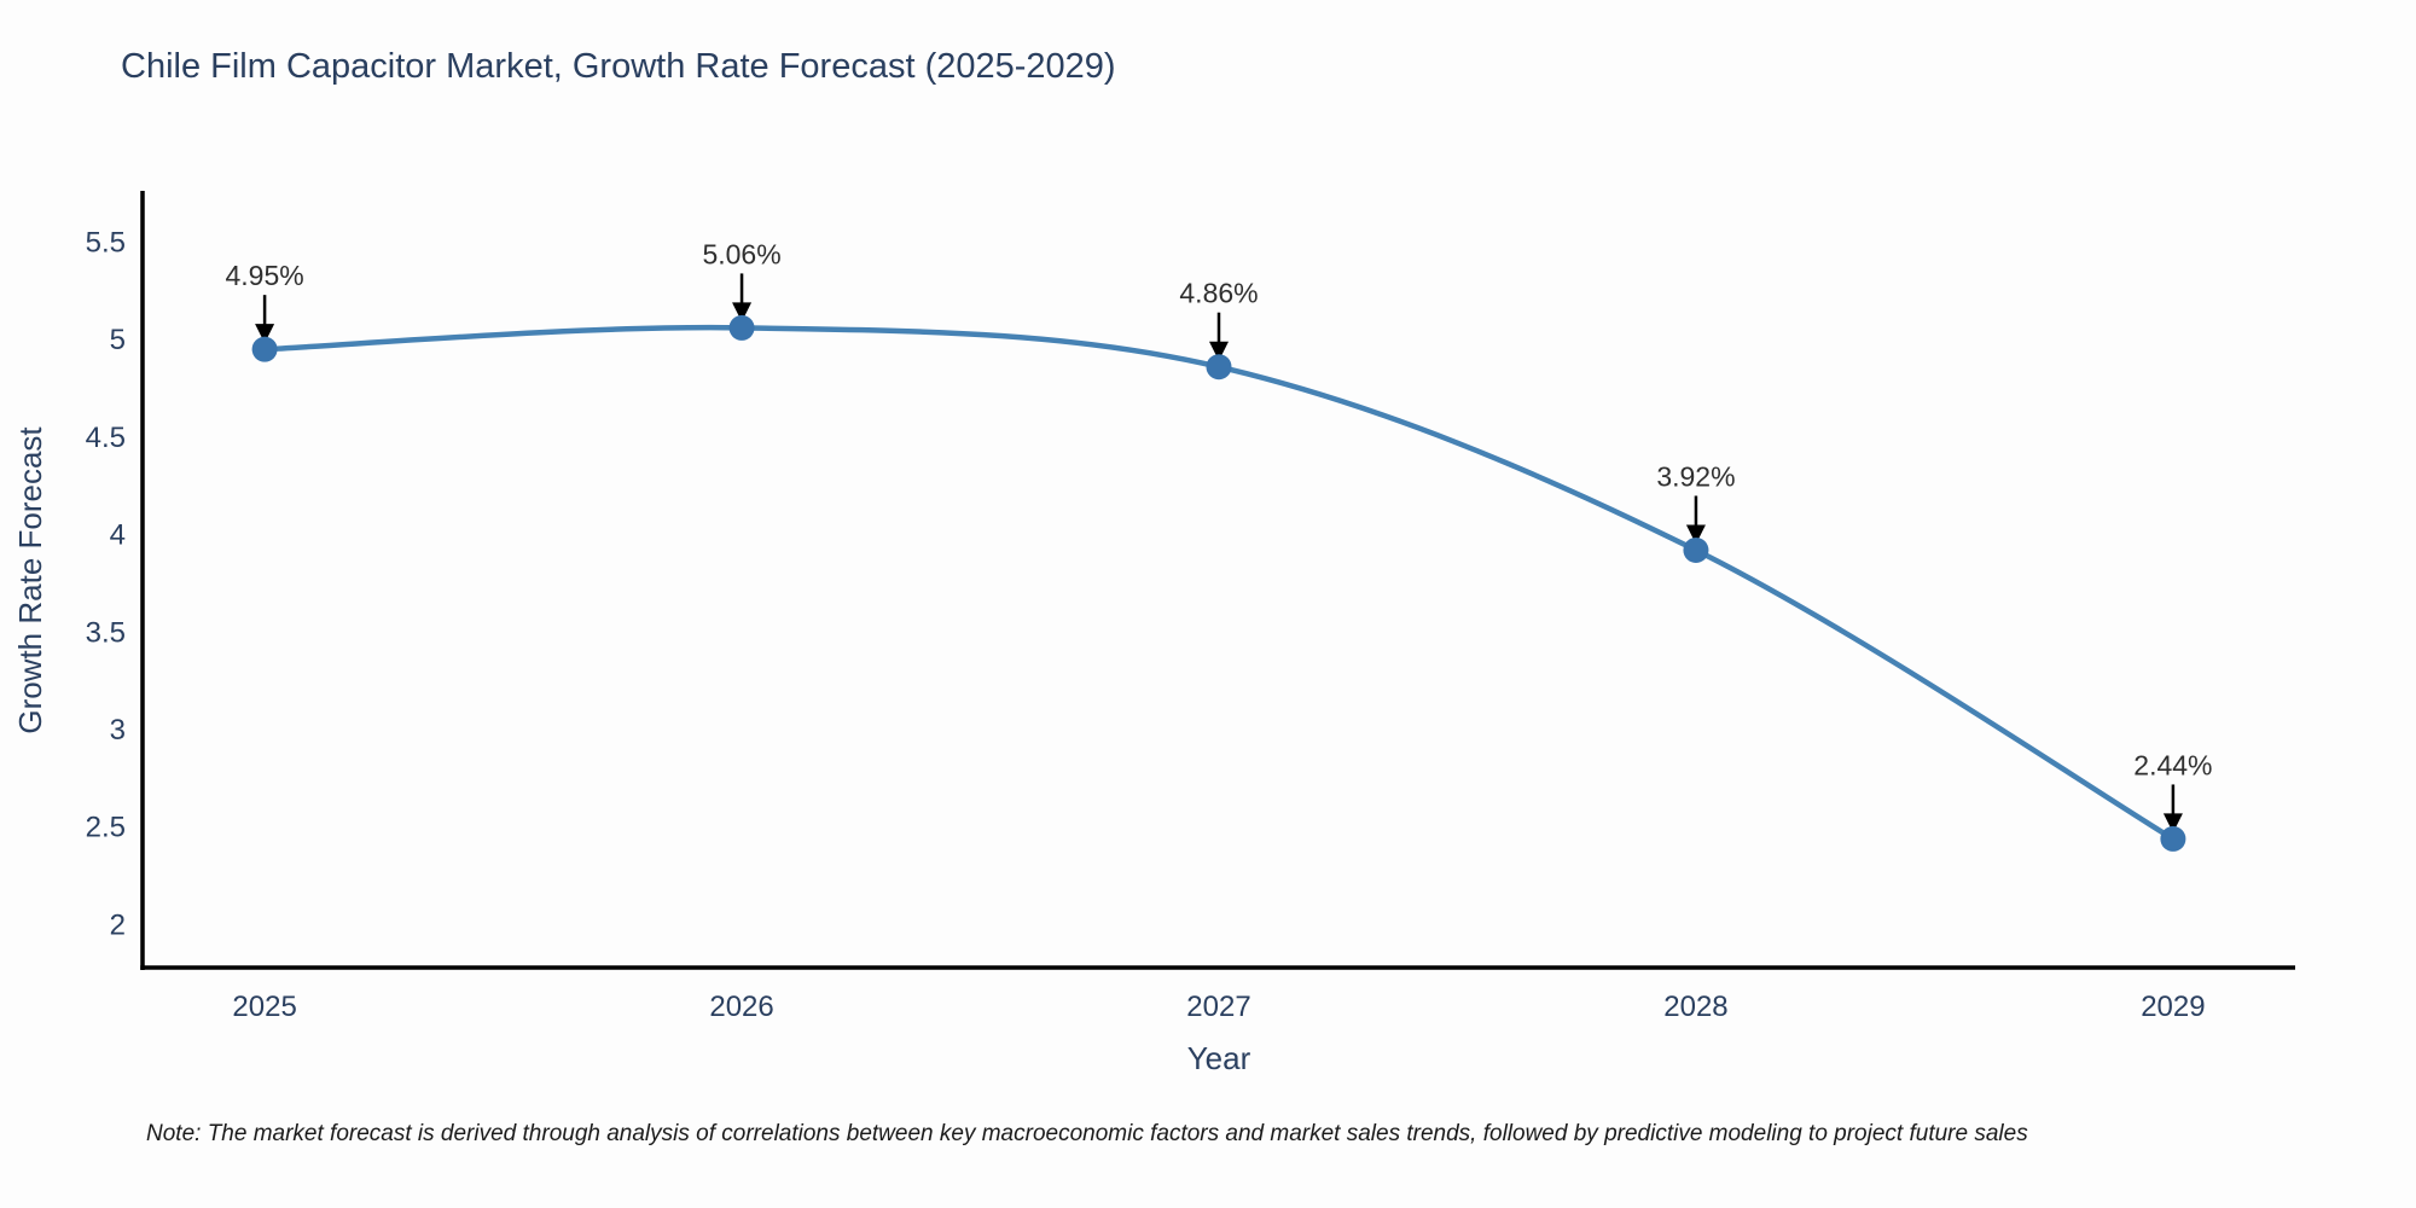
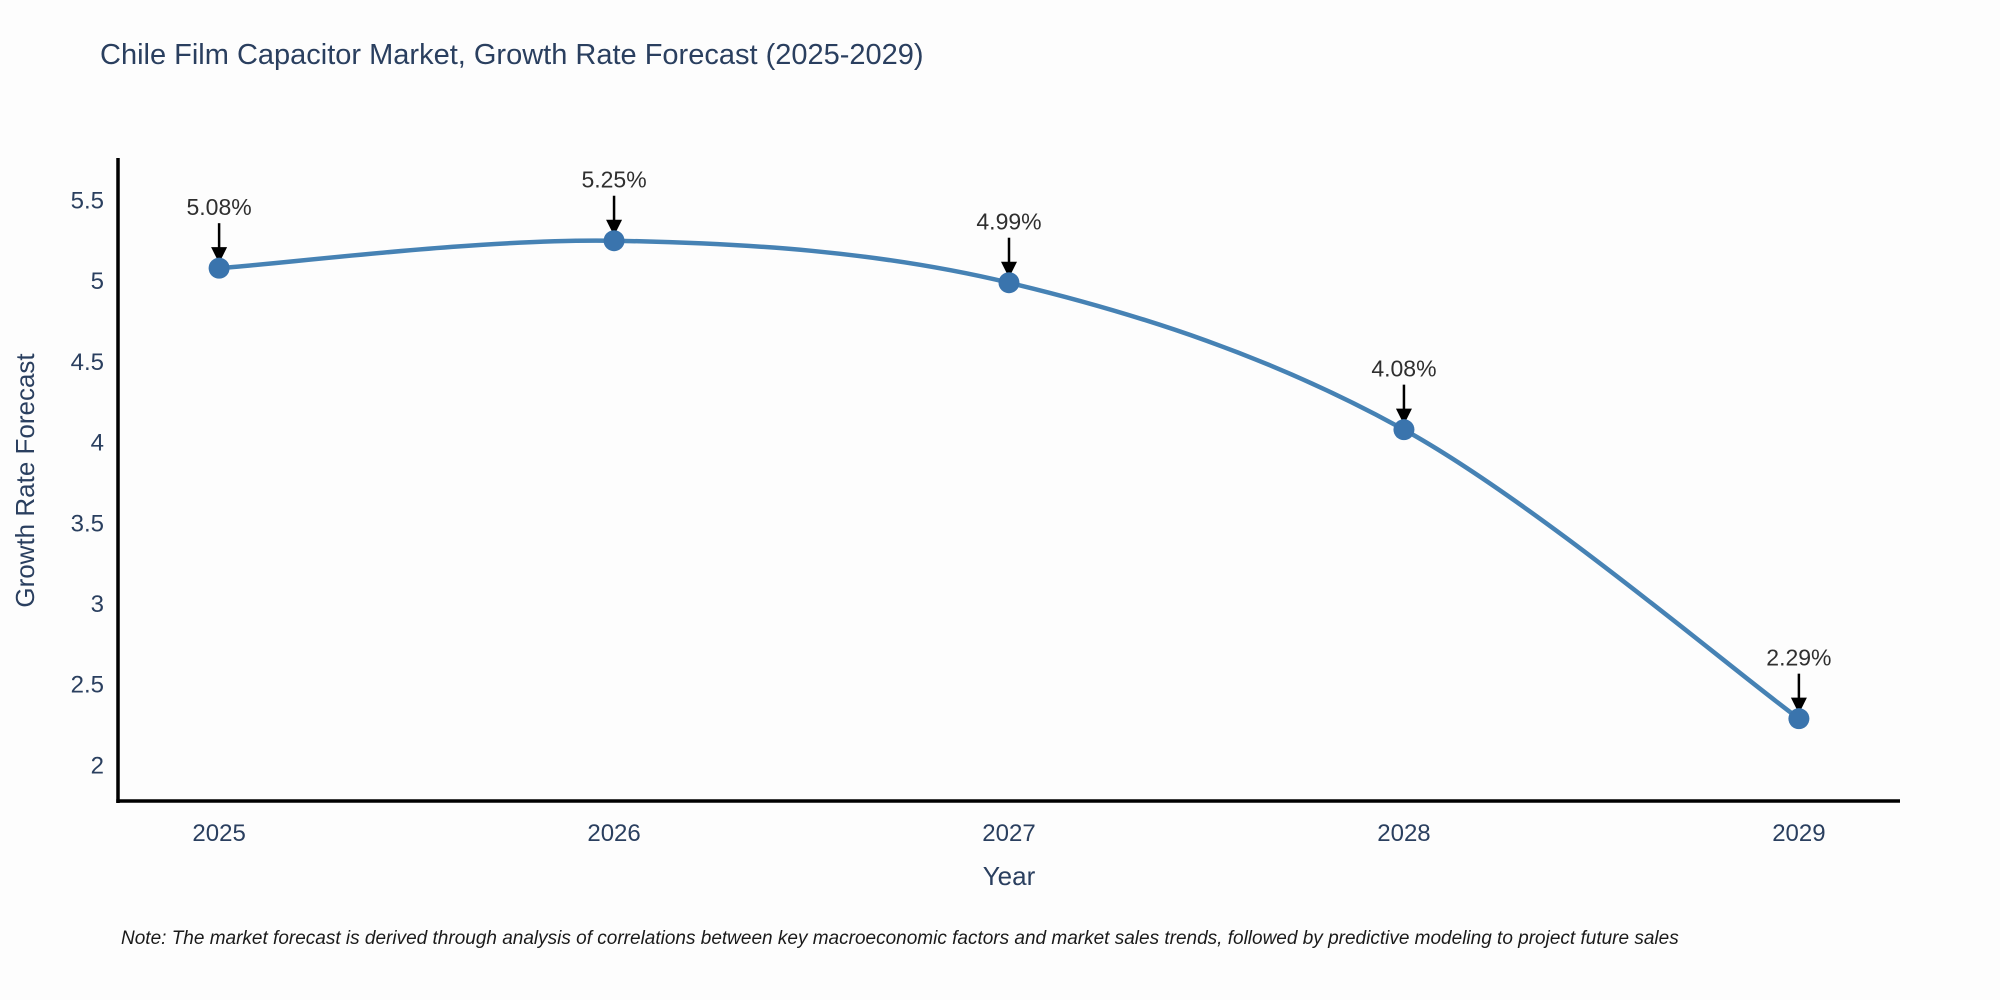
2025: 4.95% -> 5.08%
2026: 5.06% -> 5.25%
2027: 4.86% -> 4.99%
2028: 3.92% -> 4.08%
2029: 2.44% -> 2.29%
